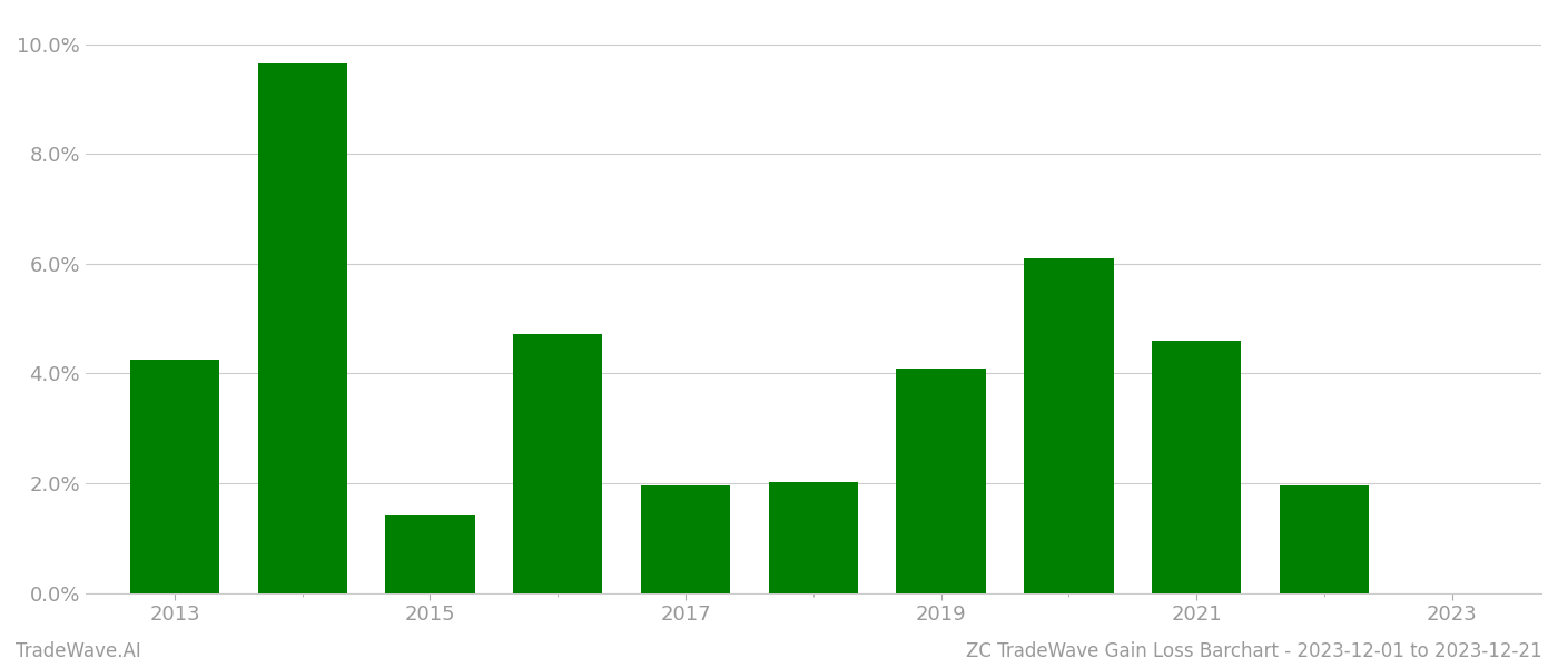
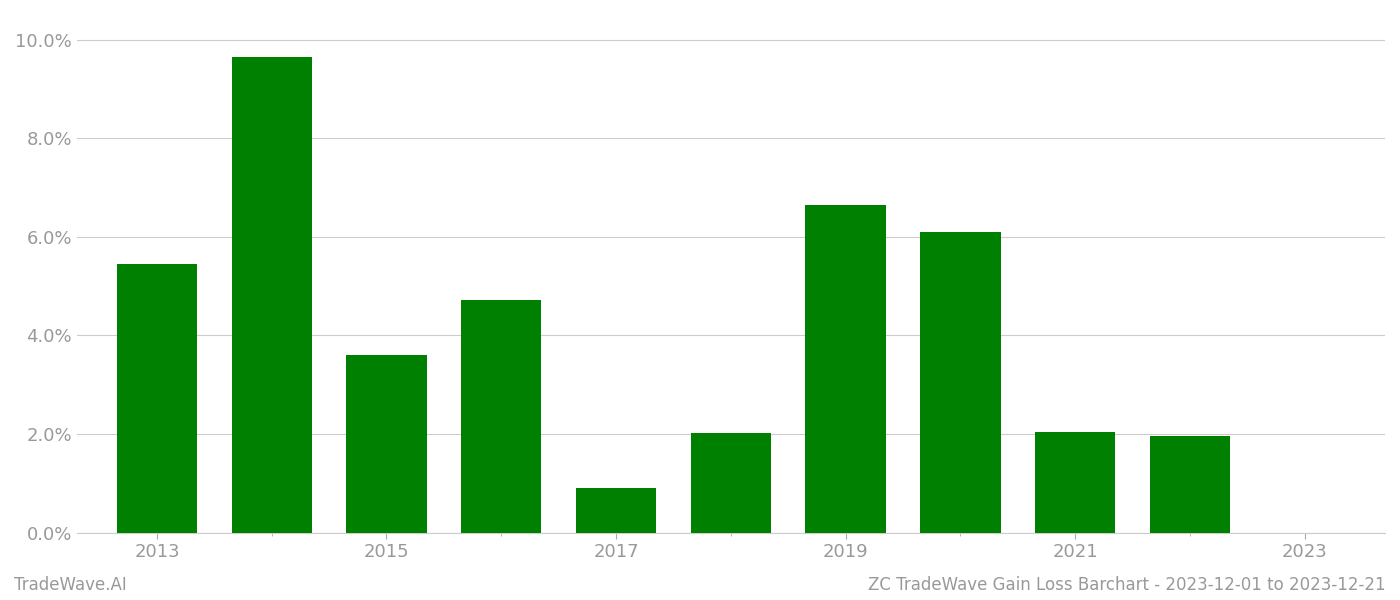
2013: 4.25% -> 5.45%
2015: 1.42% -> 3.60%
2017: 1.95% -> 0.90%
2019: 4.09% -> 6.65%
2021: 4.60% -> 2.05%
